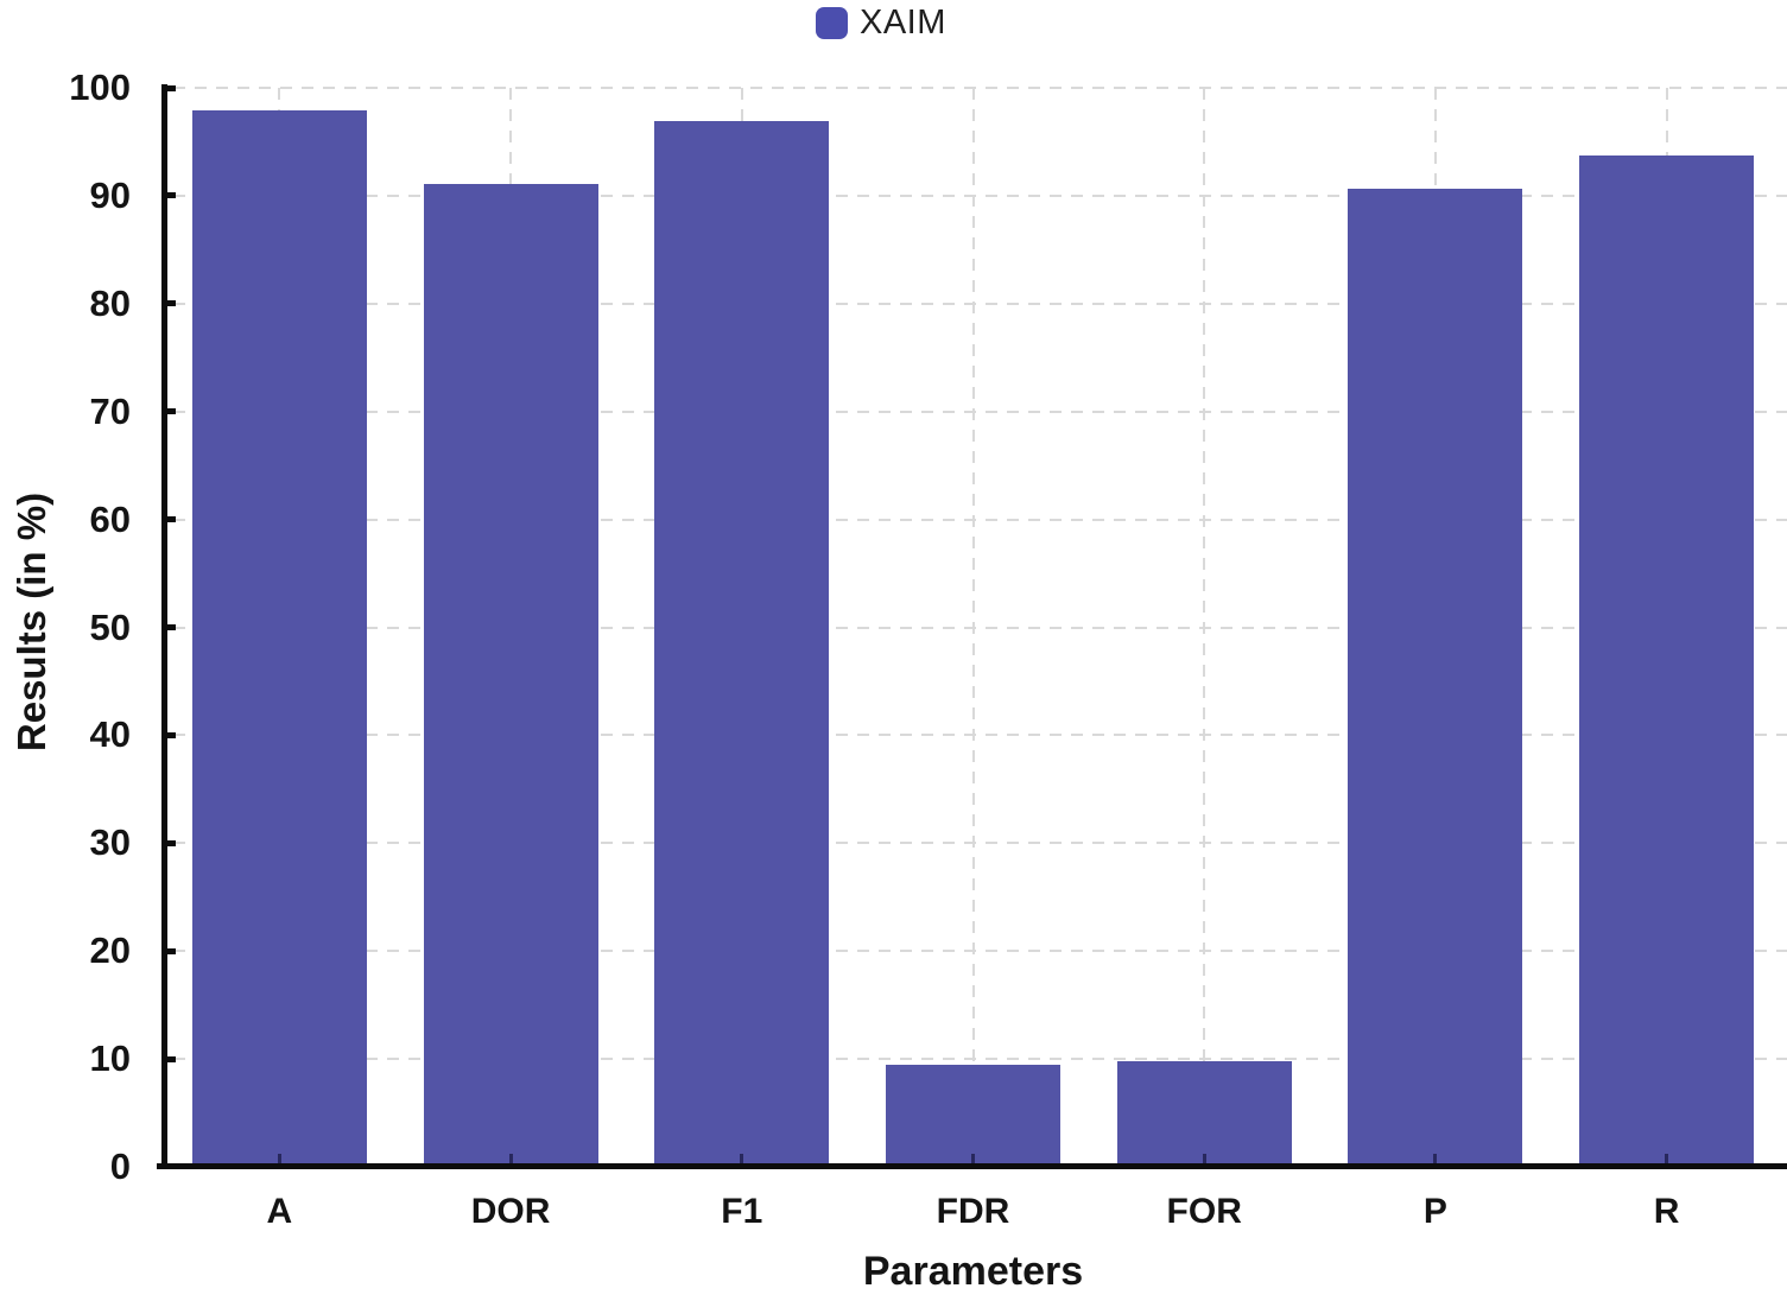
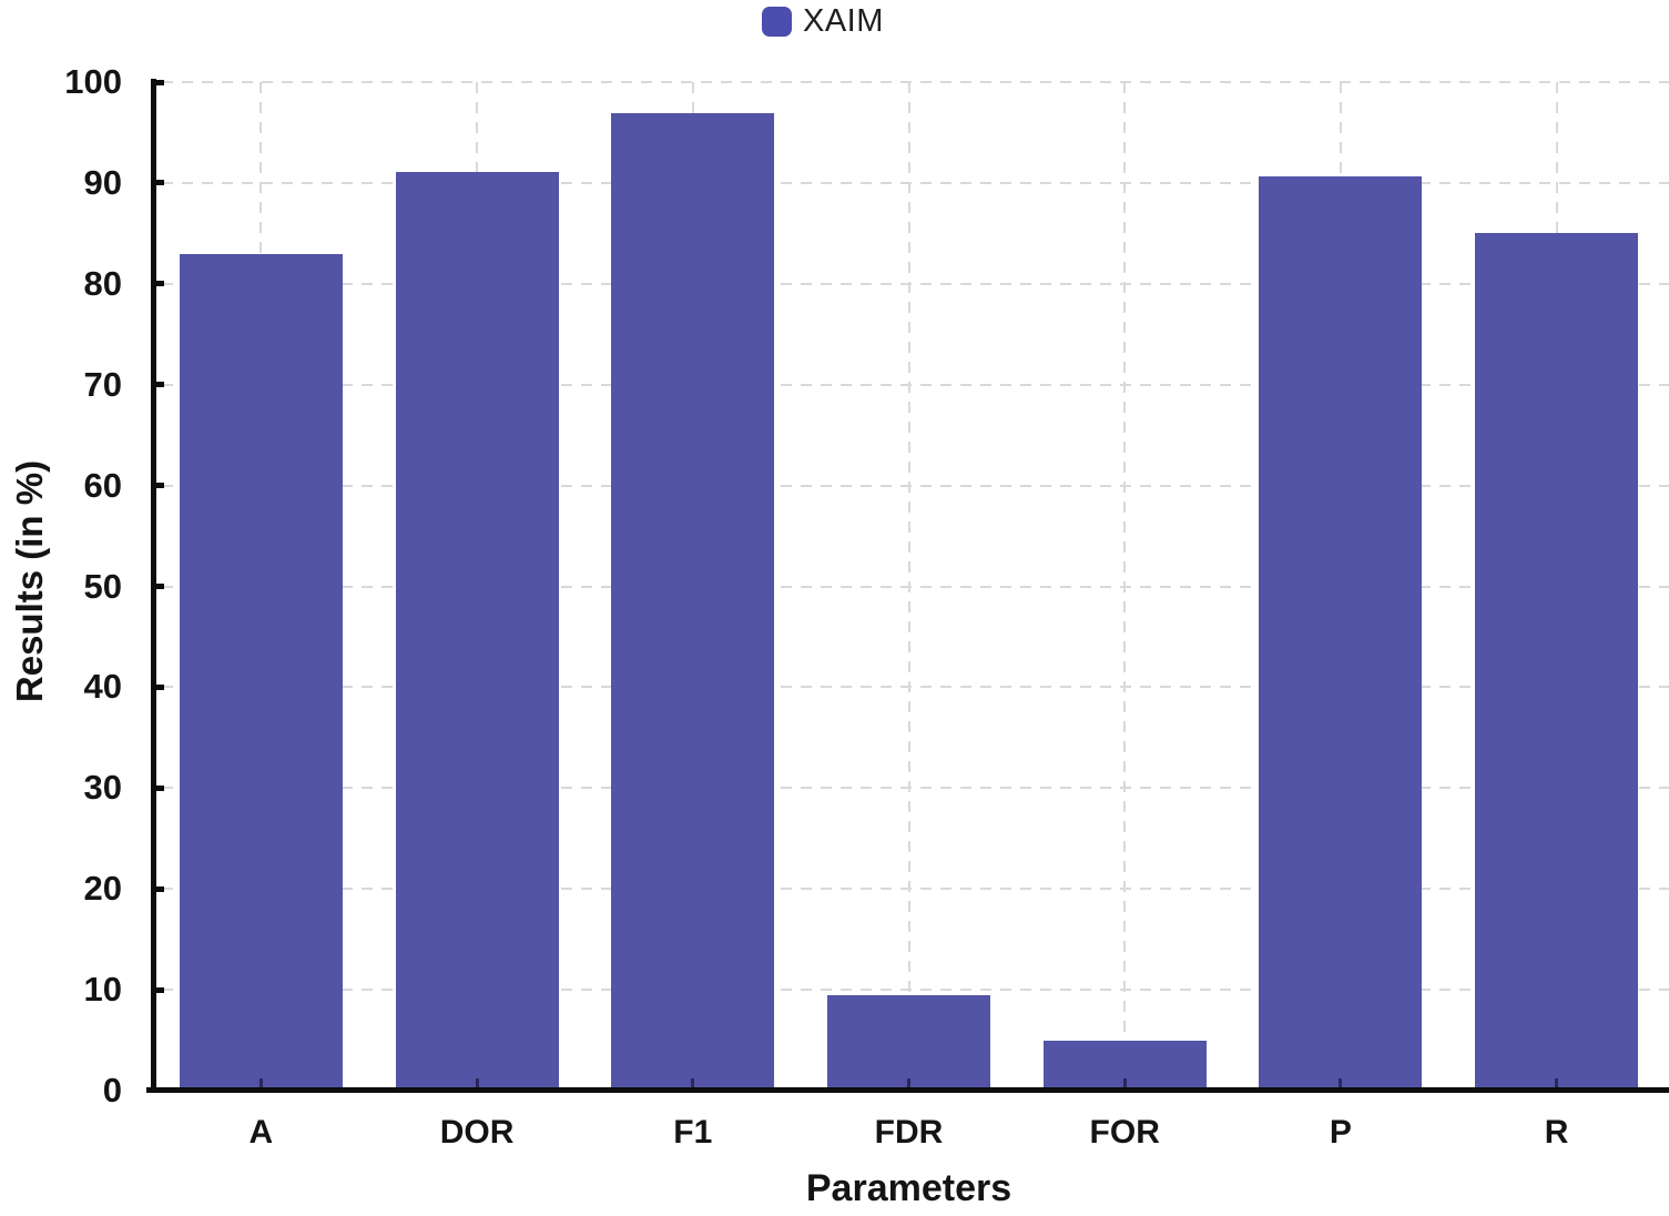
A: 98 -> 83
FOR: 10 -> 5
R: 94 -> 85
